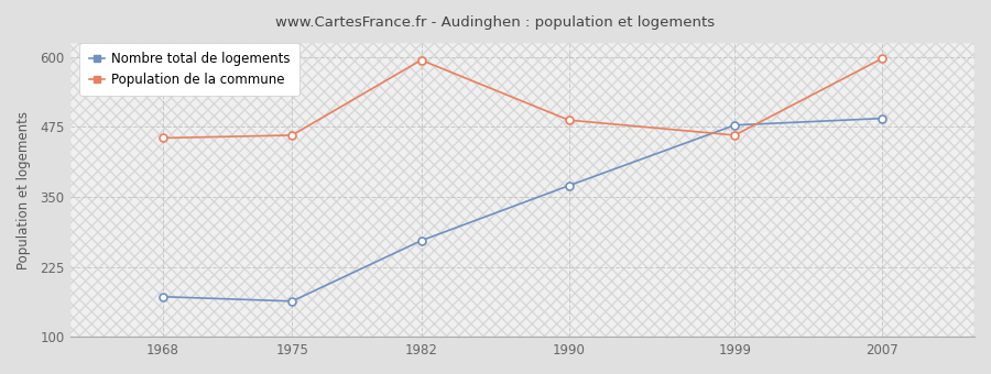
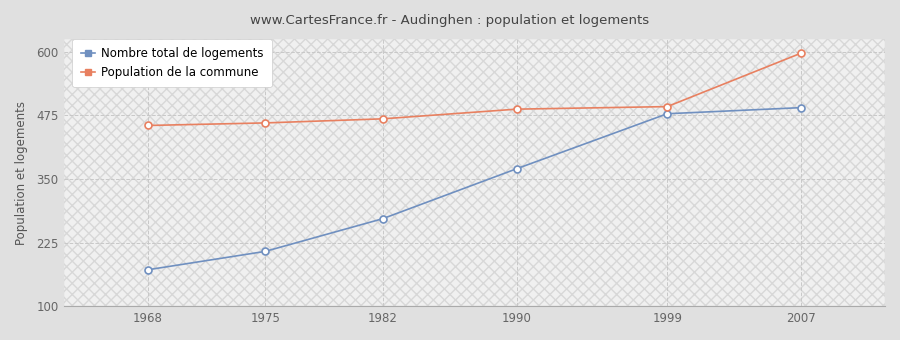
Nombre total de logements/1975: 164 -> 208
Population de la commune/1982: 594 -> 468
Population de la commune/1999: 460 -> 492
